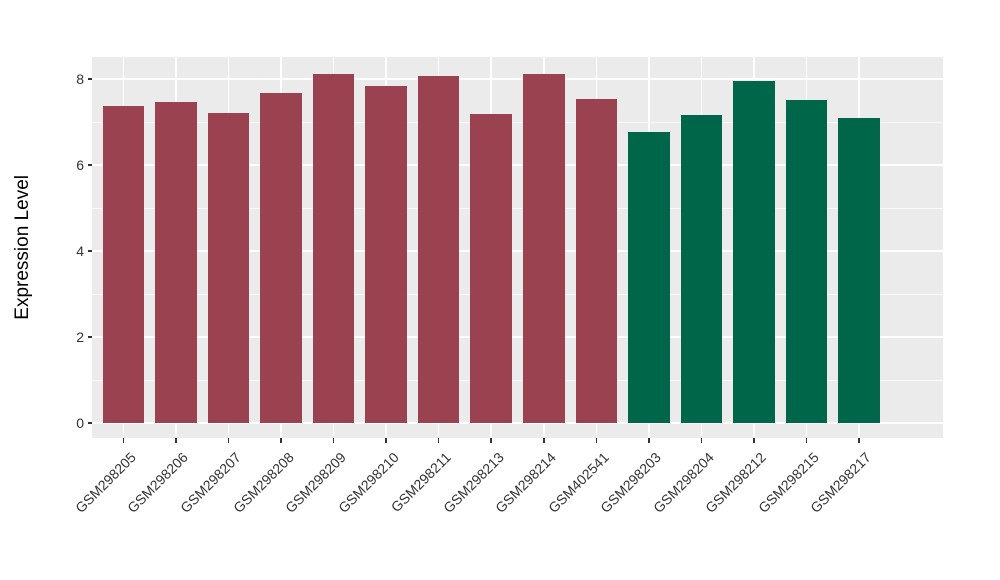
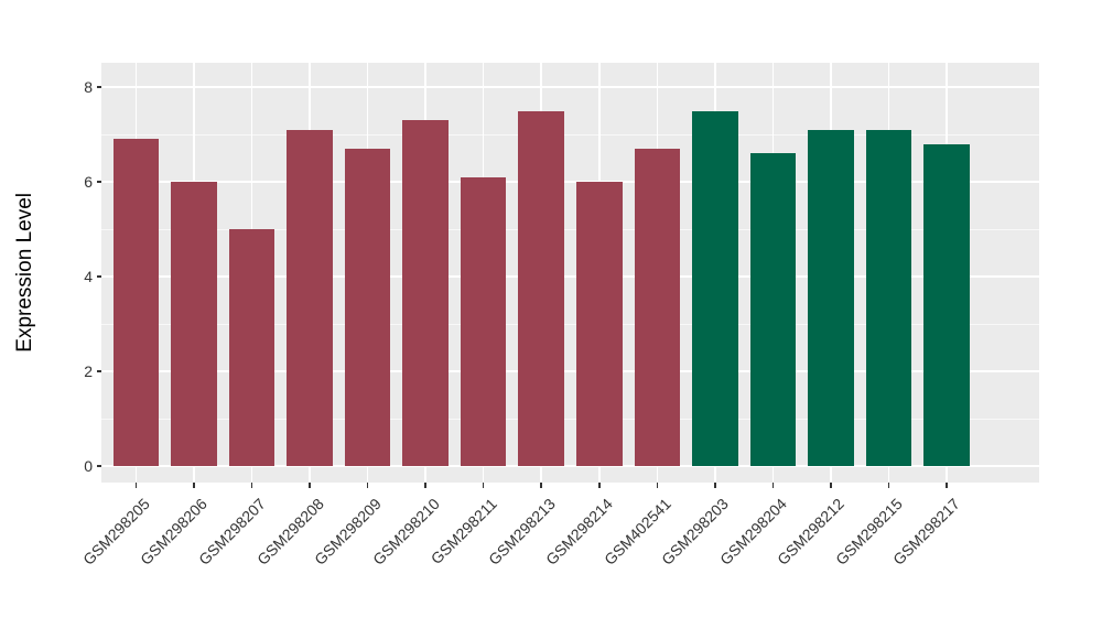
GSM298205: 7.4 -> 6.9
GSM298206: 7.5 -> 6.0
GSM298207: 7.2 -> 5.0
GSM298208: 7.7 -> 7.1
GSM298209: 8.1 -> 6.7
GSM298210: 7.8 -> 7.3
GSM298211: 8.1 -> 6.1
GSM298213: 7.2 -> 7.5
GSM298214: 8.1 -> 6.0
GSM402541: 7.5 -> 6.7
GSM298203: 6.8 -> 7.5
GSM298204: 7.2 -> 6.6
GSM298212: 8.0 -> 7.1
GSM298215: 7.5 -> 7.1
GSM298217: 7.1 -> 6.8
